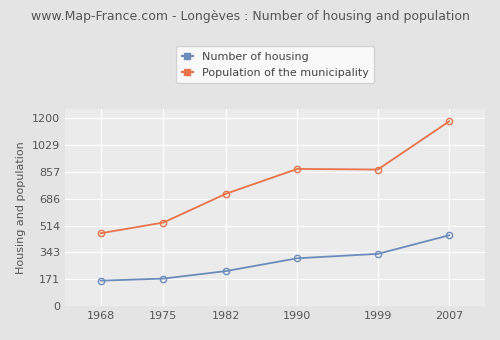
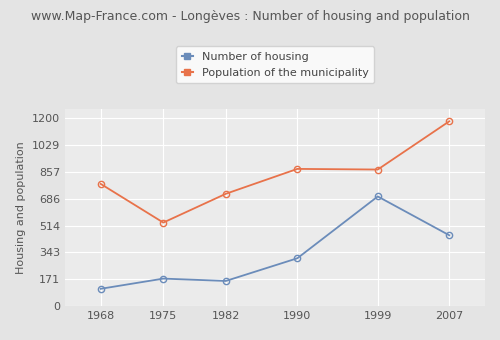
Number of housing/1968: 160 -> 110
Population of the municipality/1968: 460 -> 780
Number of housing/1982: 220 -> 160
Number of housing/1999: 330 -> 700
